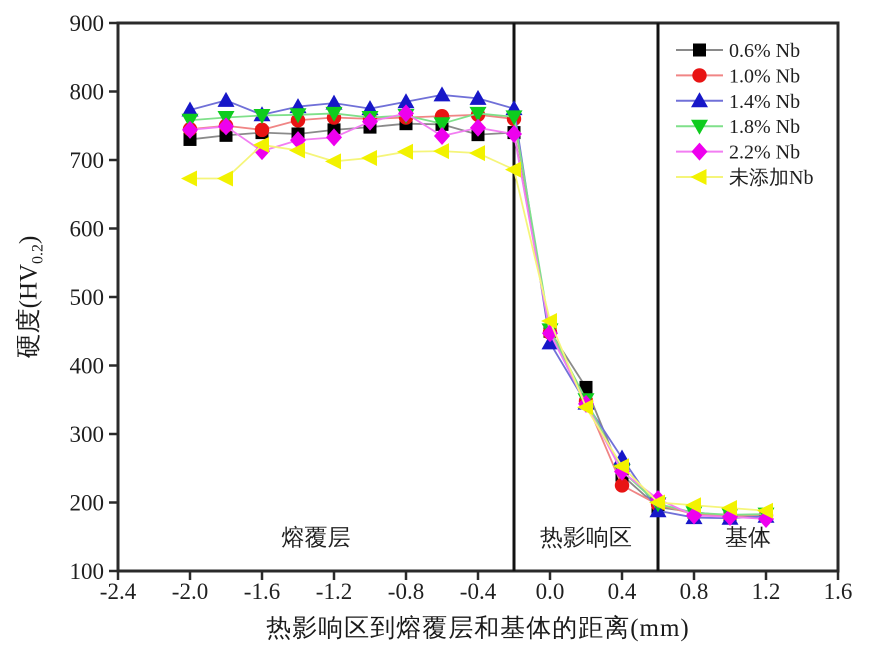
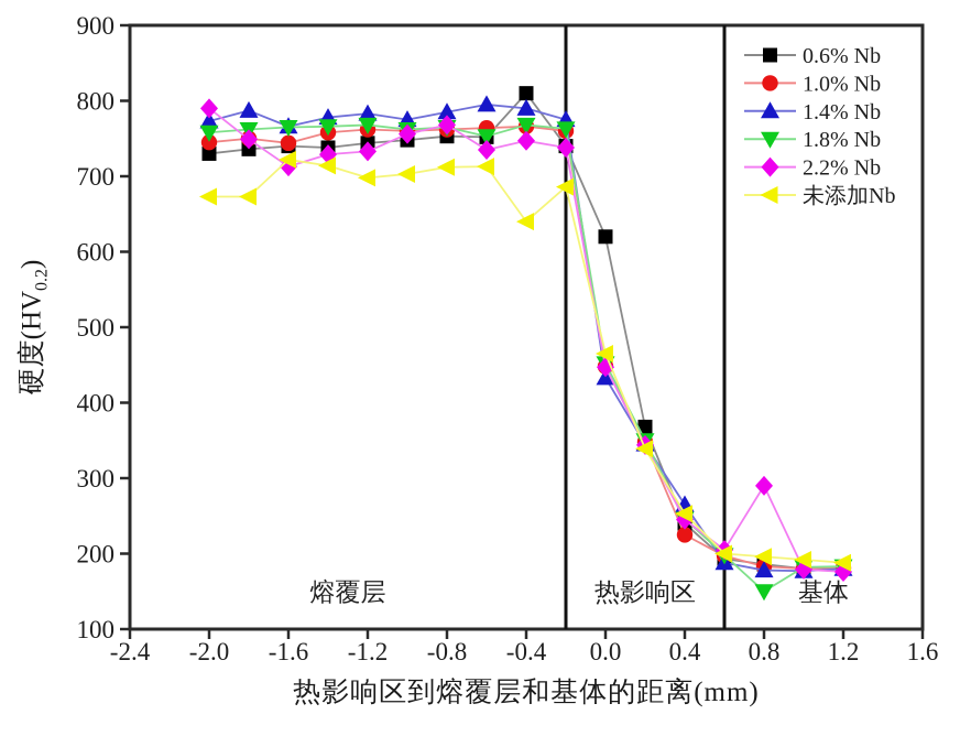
2.2% Nb/-2.0: 740 -> 790
0.6% Nb/-0.4: 740 -> 810
未添加Nb/-0.4: 710 -> 640
0.6% Nb/0.0: 450 -> 620
1.8% Nb/0.8: 180 -> 150
2.2% Nb/0.8: 180 -> 290
